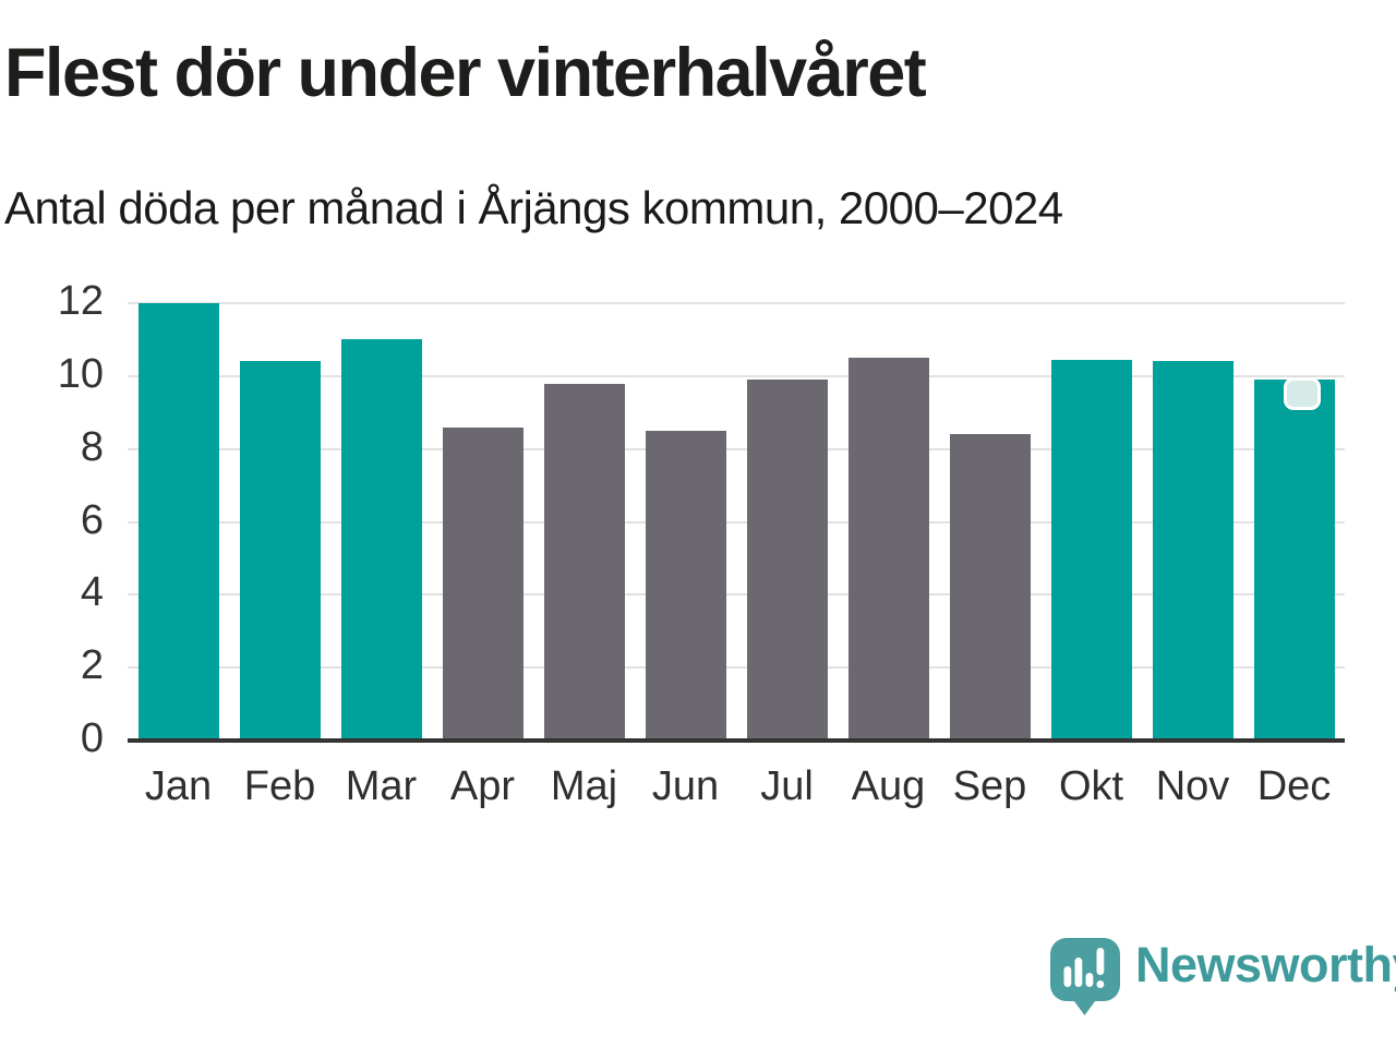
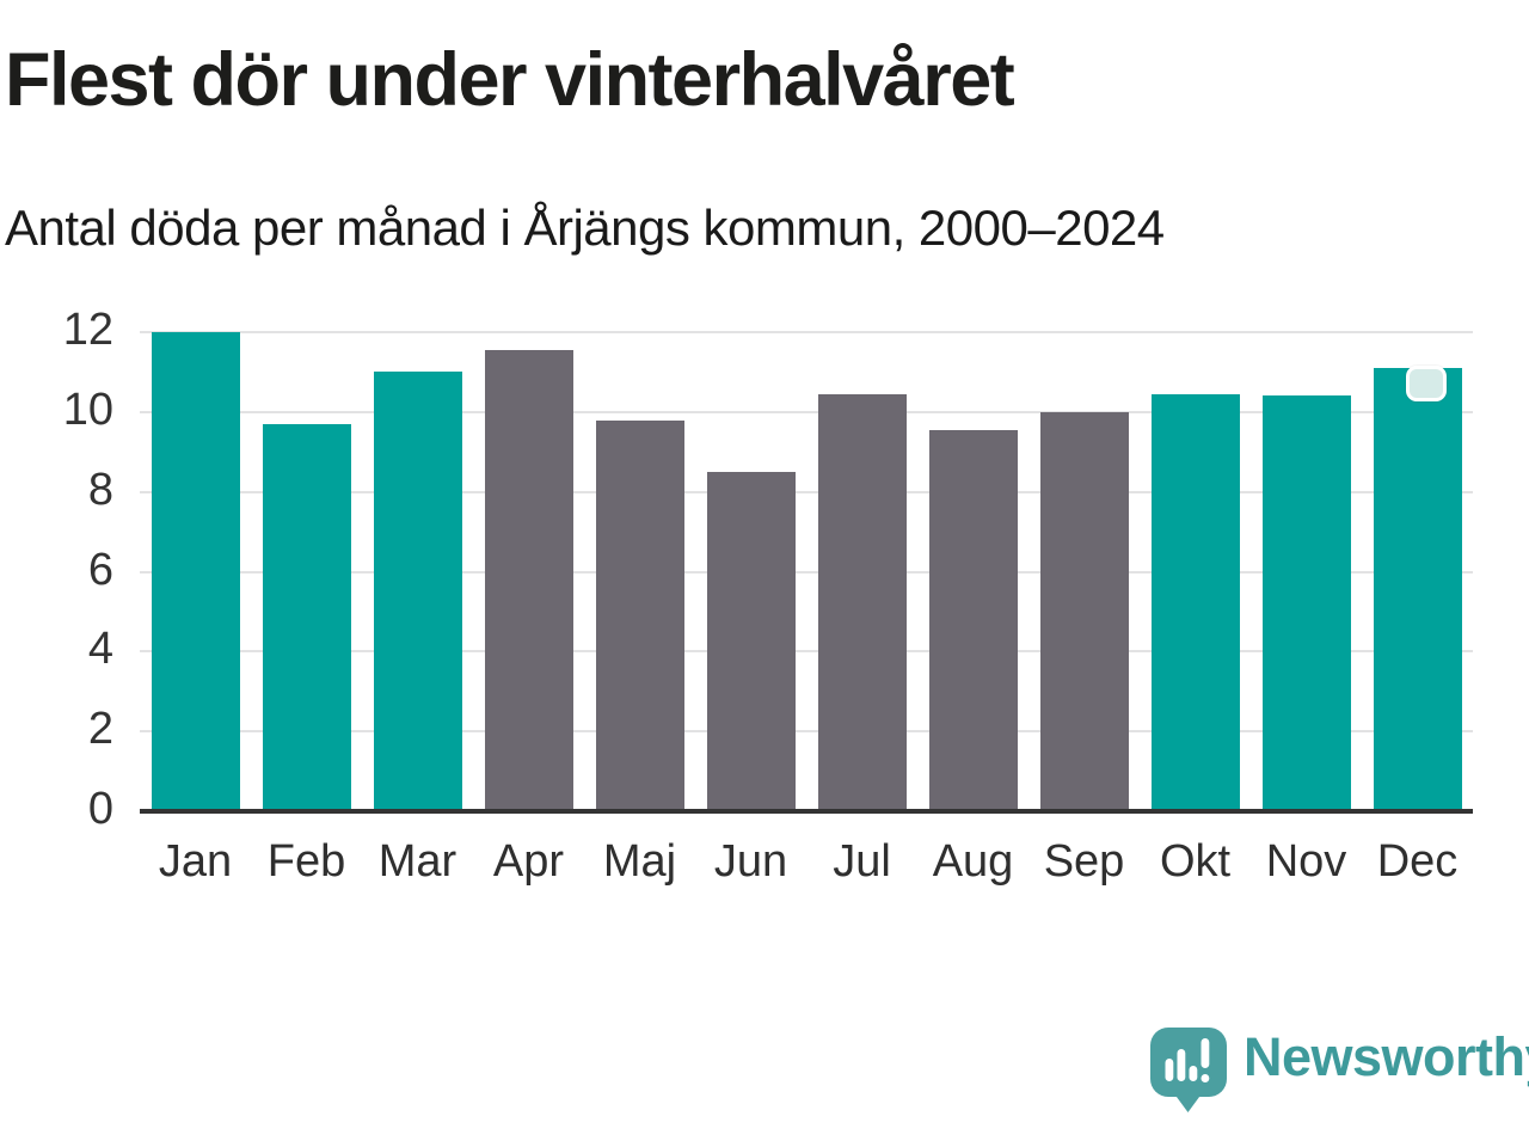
Feb: 10.4 -> 9.7
Apr: 8.6 -> 11.6
Jul: 9.9 -> 10.4
Aug: 10.5 -> 9.6
Sep: 8.4 -> 10.0
Dec: 9.9 -> 11.1
